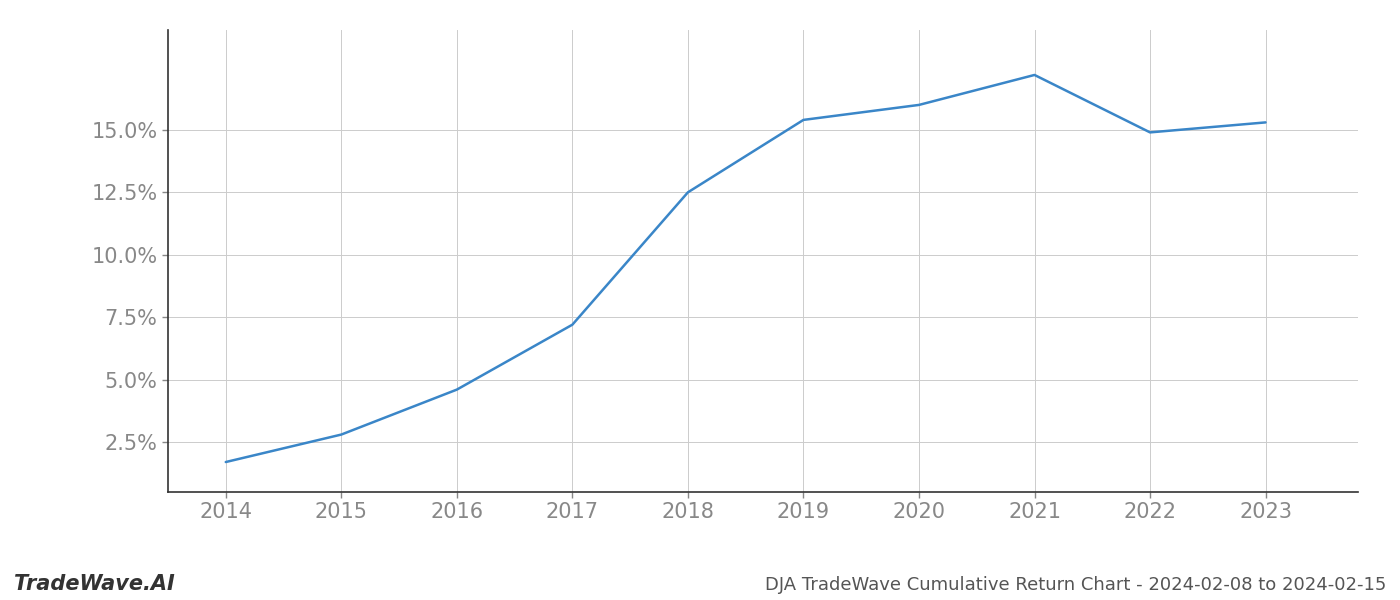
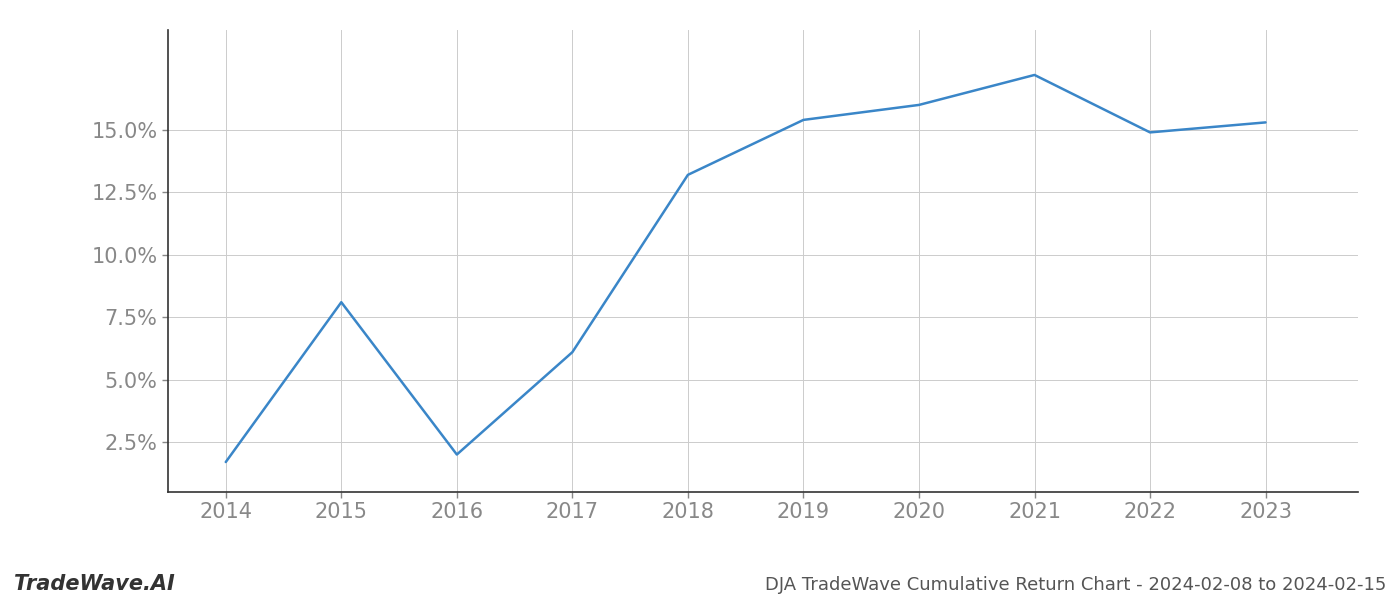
2015: 2.8% -> 8.1%
2016: 4.6% -> 2.0%
2017: 7.2% -> 6.1%
2018: 12.5% -> 13.2%
